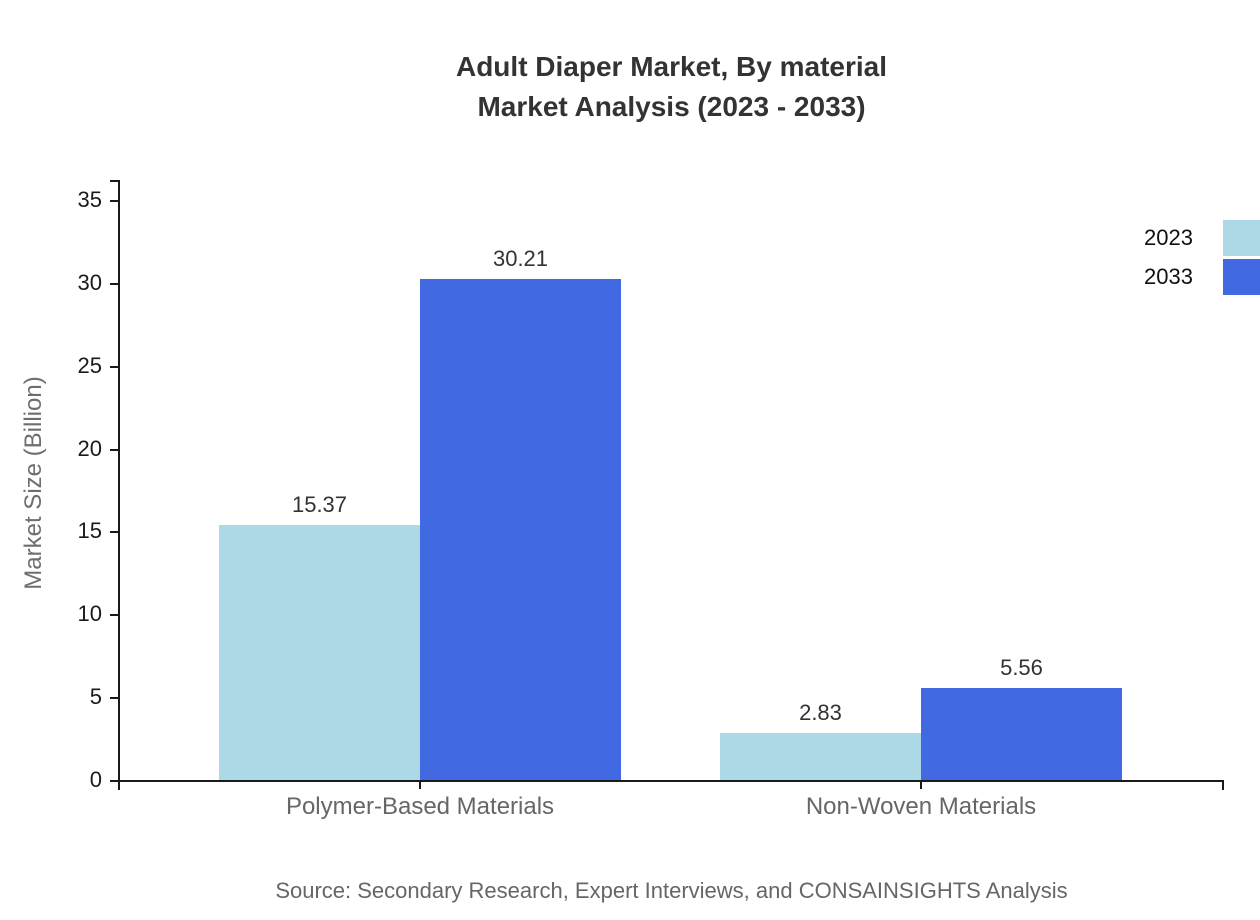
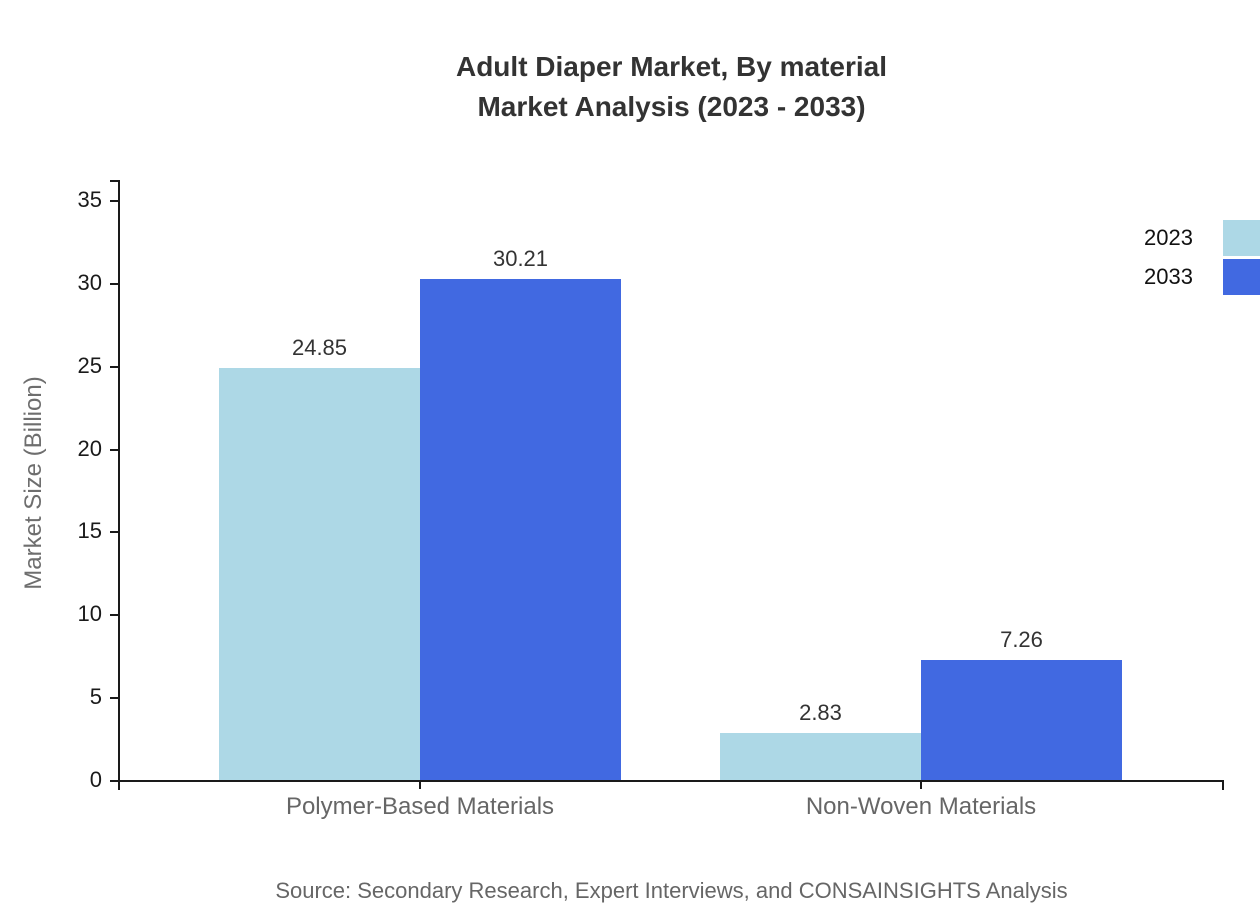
2023/Polymer-Based Materials: 15.37 -> 24.85
2033/Non-Woven Materials: 5.56 -> 7.26
